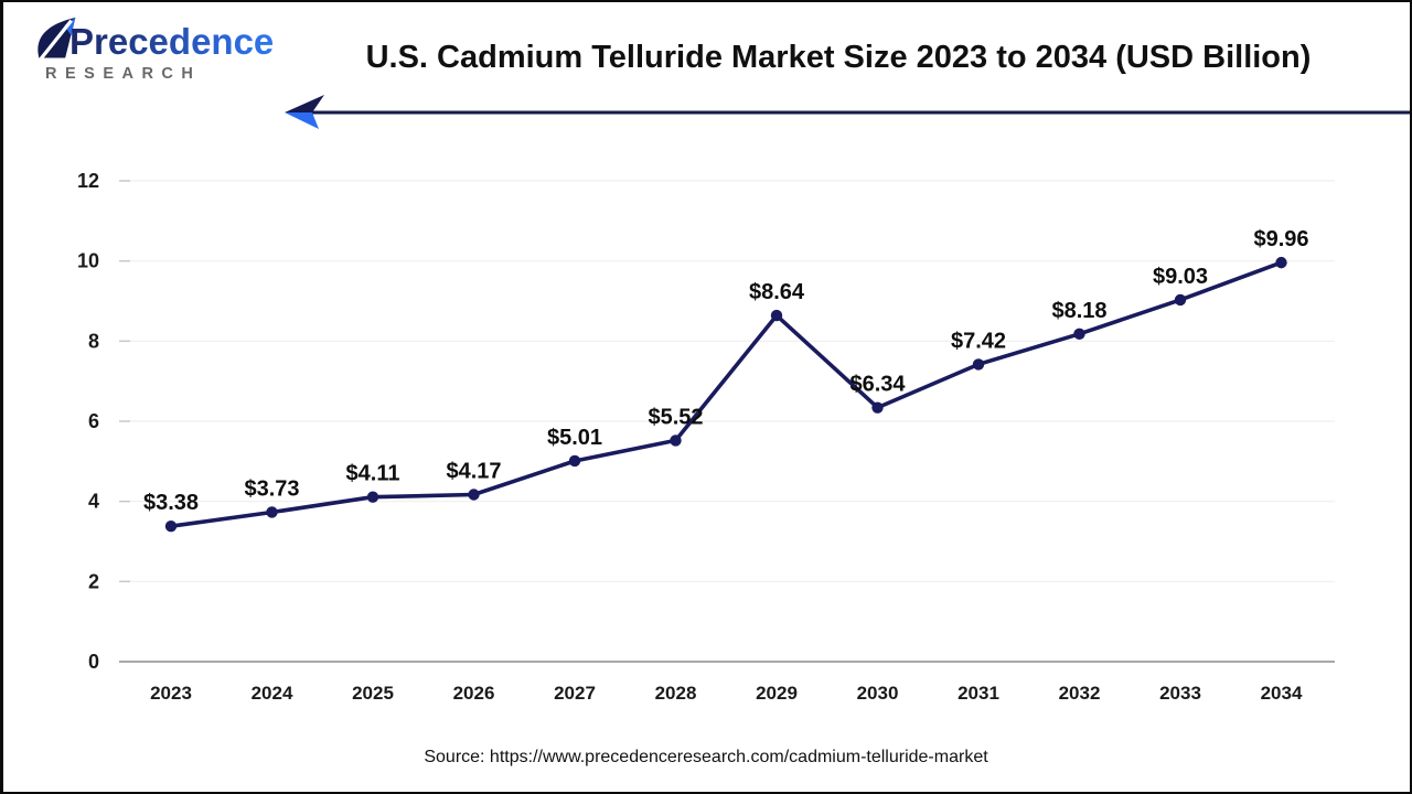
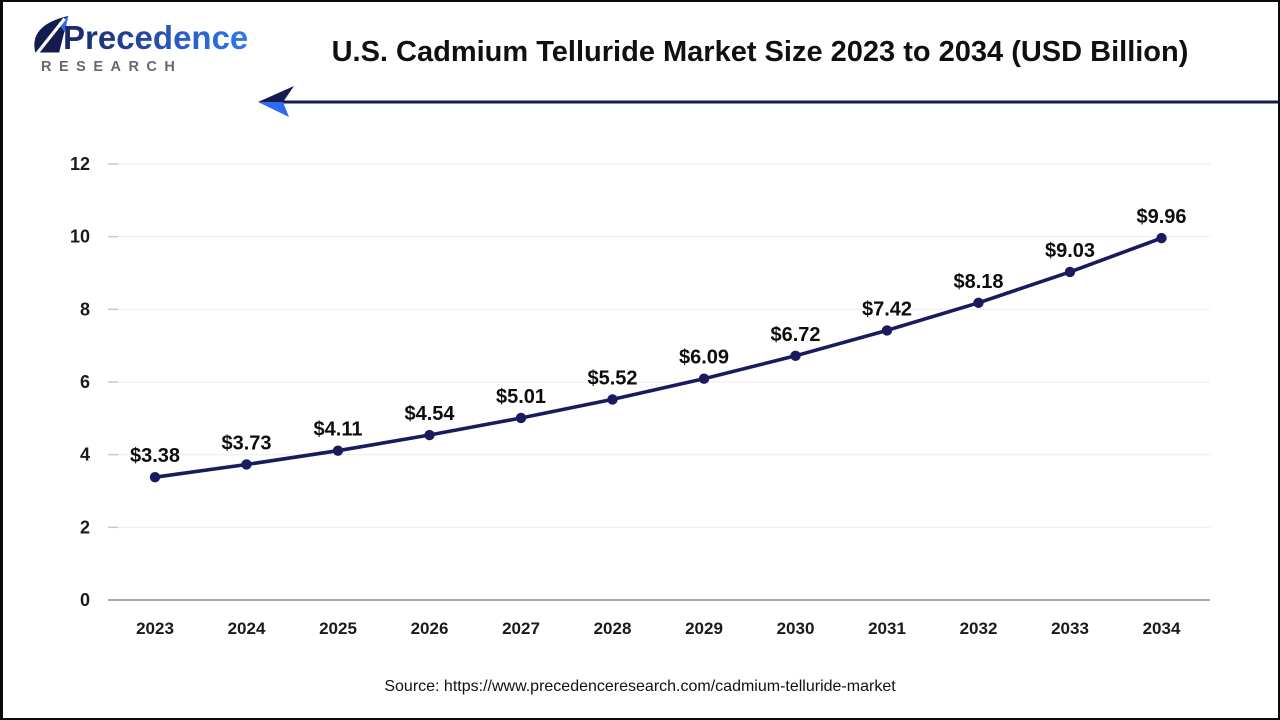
2026: $4.17 -> $4.54
2029: $8.64 -> $6.09
2030: $6.34 -> $6.72
